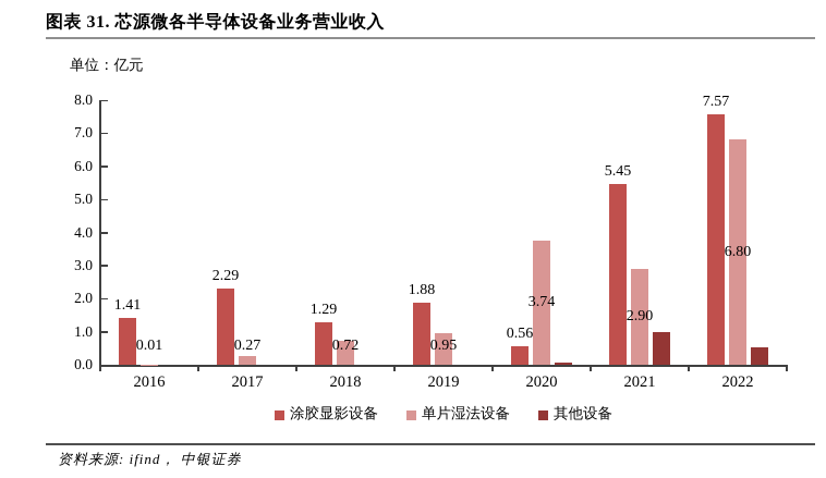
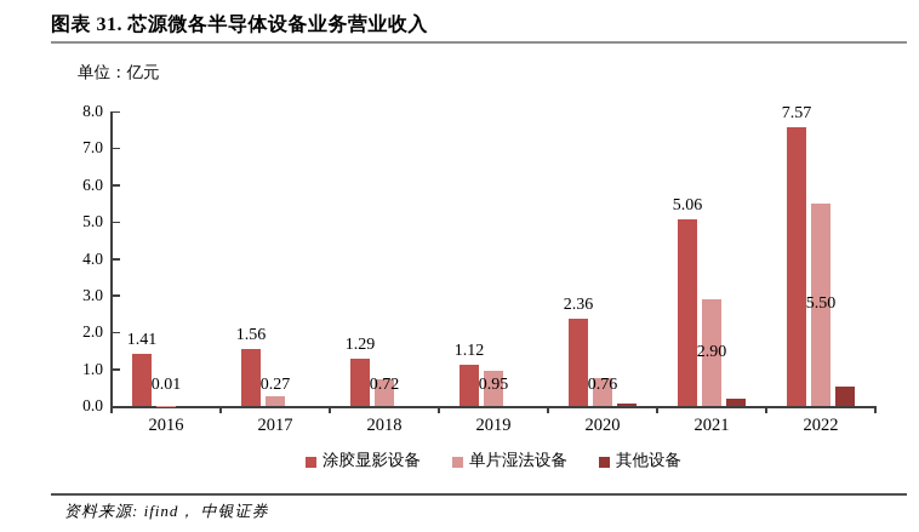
涂胶显影设备/2017: 2.29 -> 1.56
涂胶显影设备/2019: 1.88 -> 1.12
涂胶显影设备/2020: 0.56 -> 2.36
单片湿法设备/2020: 3.74 -> 0.76
涂胶显影设备/2021: 5.45 -> 5.06
其他设备/2021: 1.0 -> 0.2
单片湿法设备/2022: 6.80 -> 5.50
